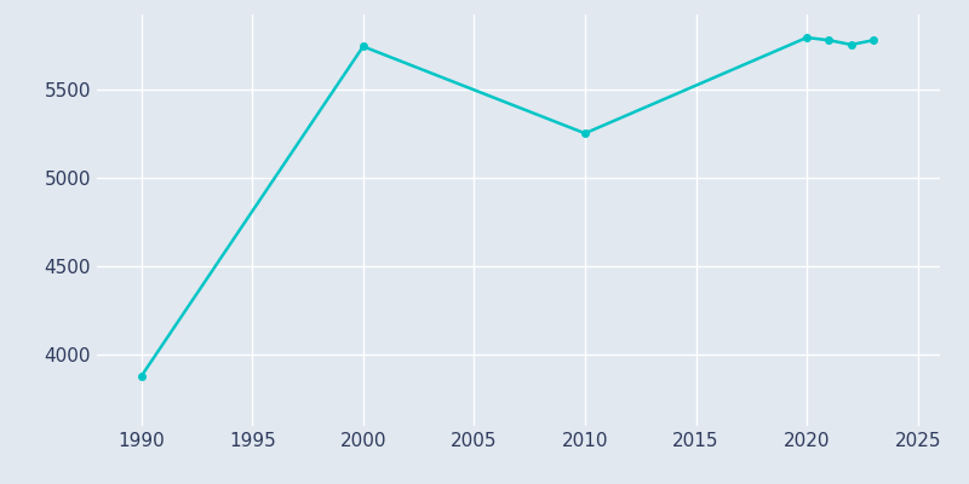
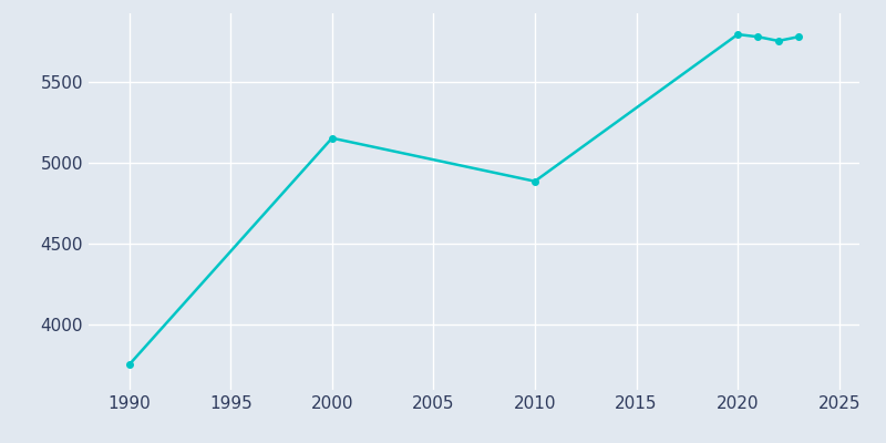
1990: 3880 -> 3760
2000: 5740 -> 5150
2010: 5250 -> 4880
